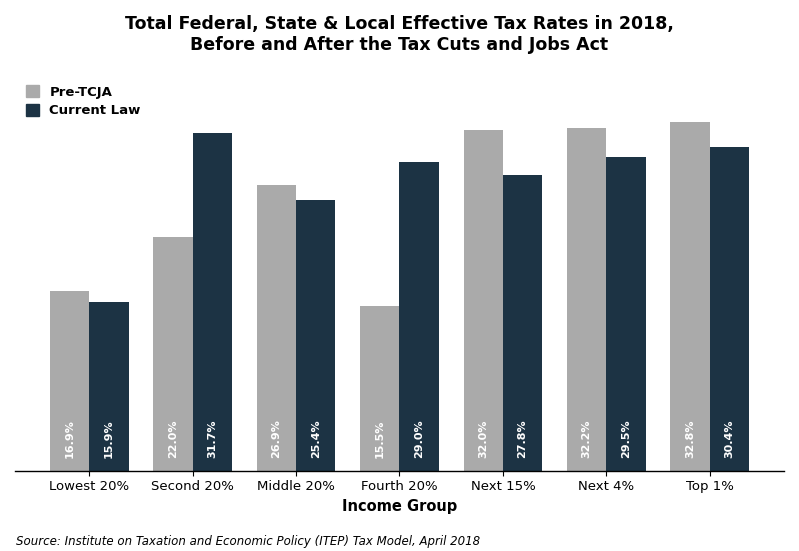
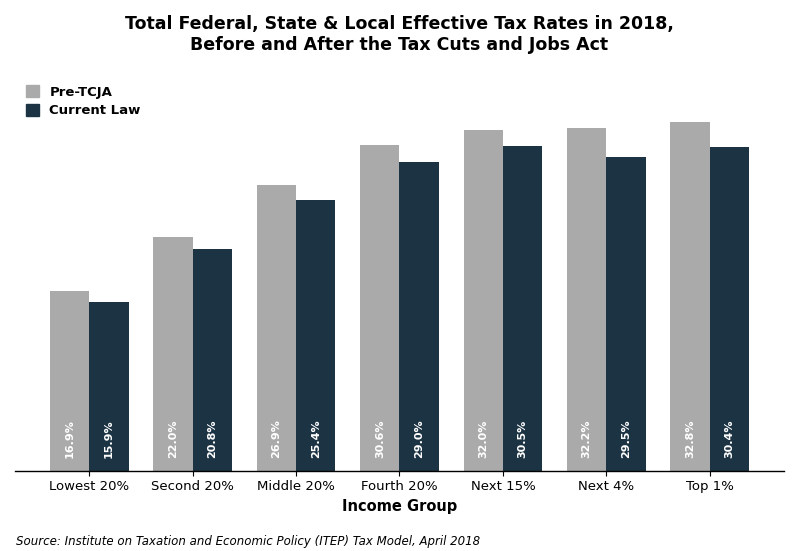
Current Law/Second 20%: 31.7% -> 20.8%
Pre-TCJA/Fourth 20%: 15.5% -> 30.6%
Current Law/Next 15%: 27.8% -> 30.5%
